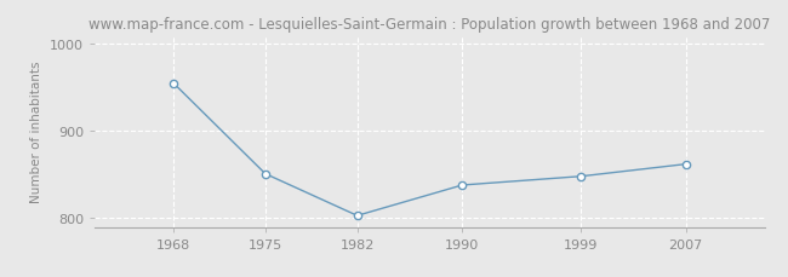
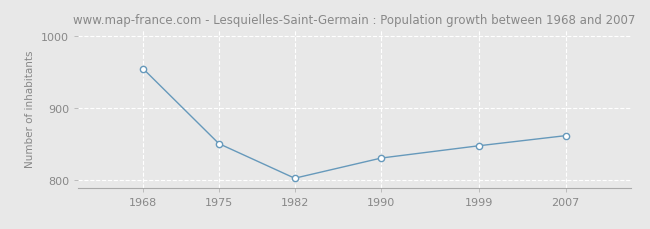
1990: 838 -> 831
